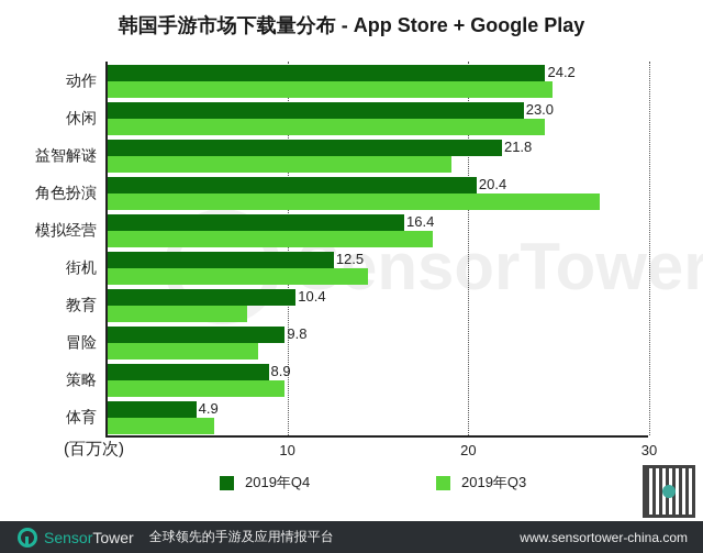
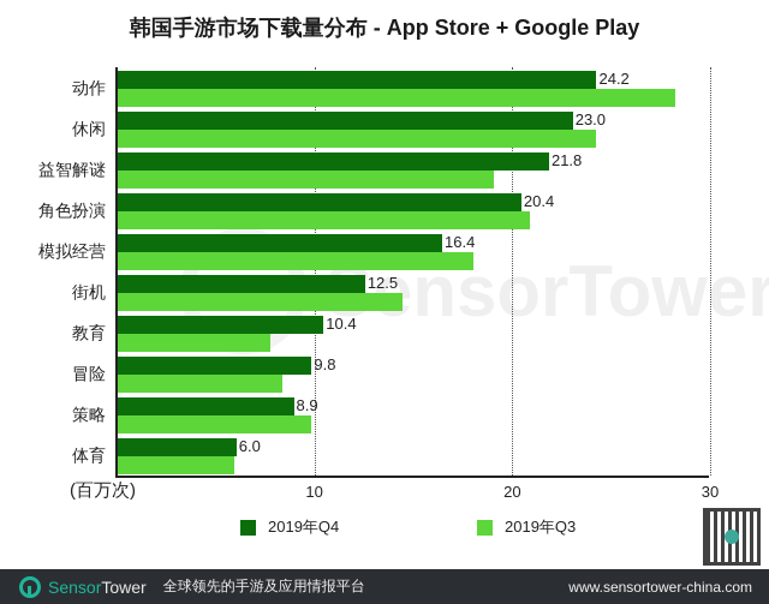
2019年Q3/动作: 24.6 -> 28.2
2019年Q3/角色扮演: 27.2 -> 20.8
2019年Q4/体育: 4.9 -> 6.0
